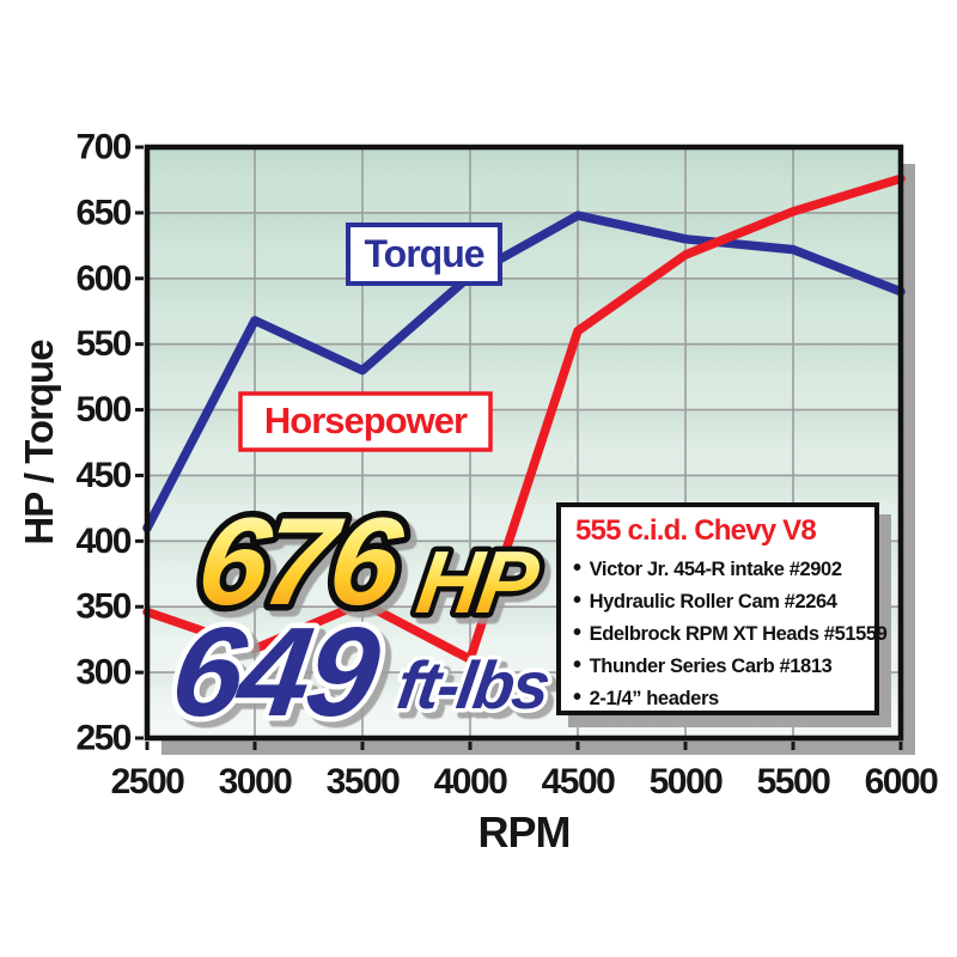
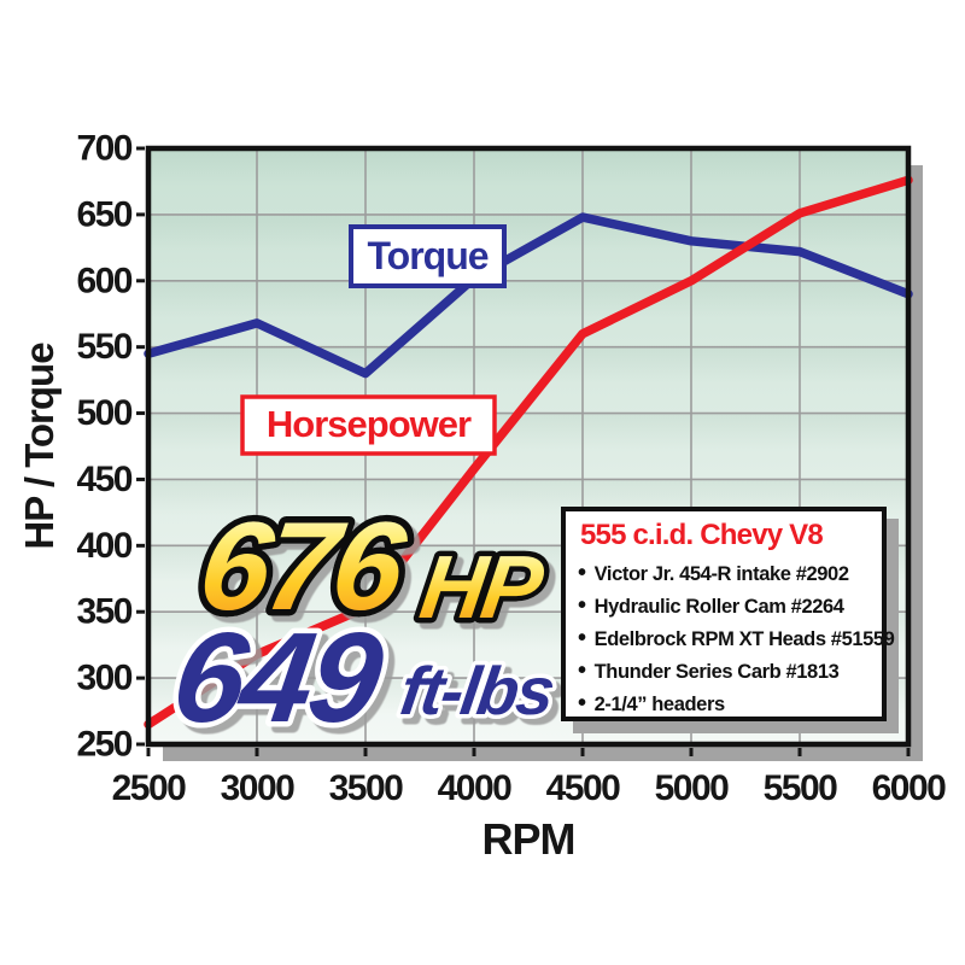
Torque/2500: 410 -> 545
Horsepower/2500: 346 -> 265
Horsepower/4000: 310 -> 458
Horsepower/5000: 618 -> 600
